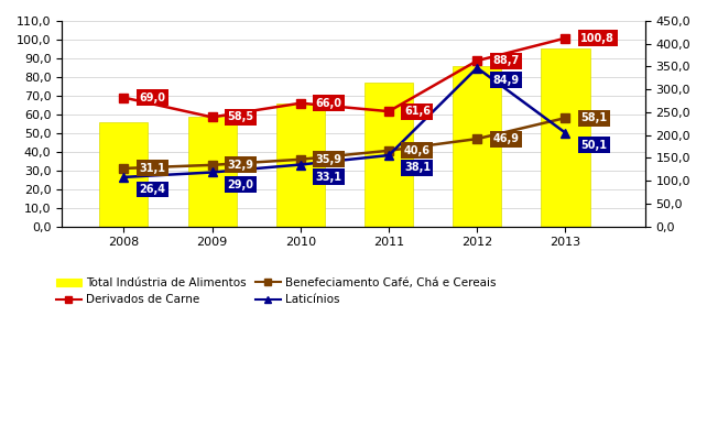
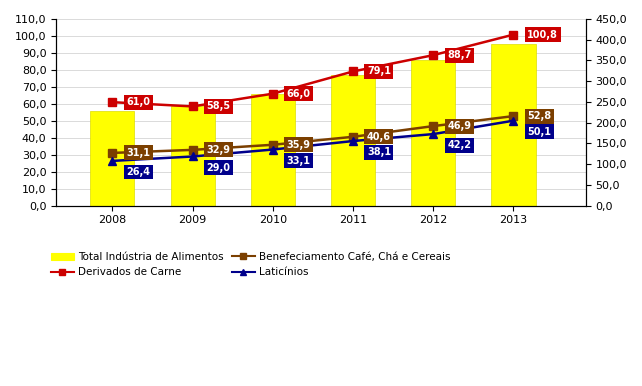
Derivados de Carne/2008: 69,0 -> 61,0
Derivados de Carne/2011: 61,6 -> 79,1
Laticínios/2012: 84,9 -> 42,2
Benefeciamento Café, Chá e Cereais/2013: 58,1 -> 52,8
